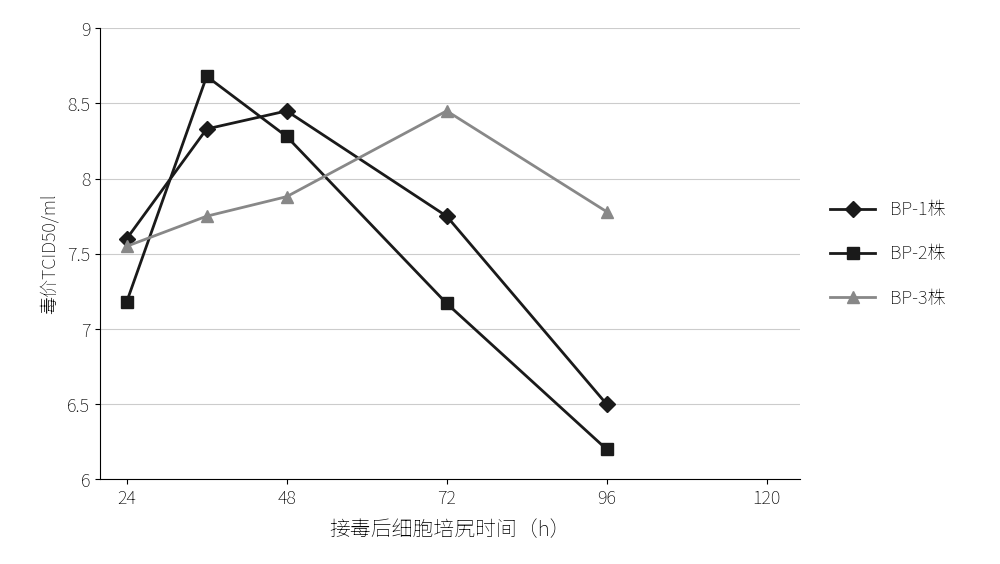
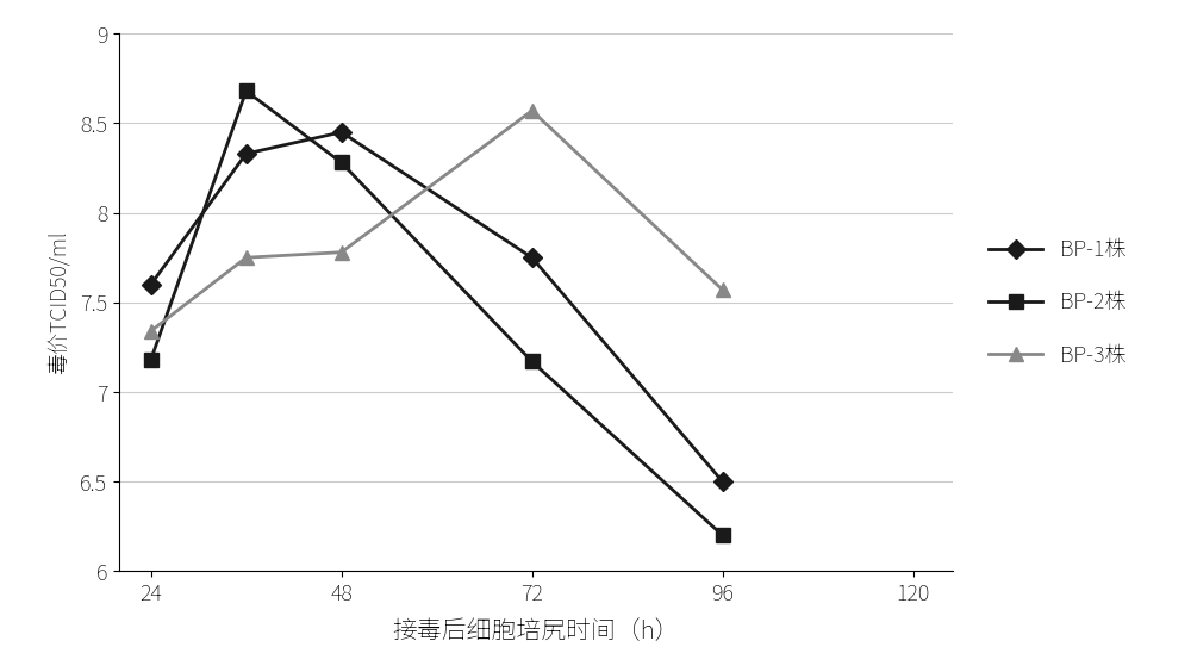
BP-3株/24: 7.55 -> 7.34
BP-3株/48: 7.88 -> 7.78
BP-3株/72: 8.45 -> 8.57
BP-3株/96: 7.78 -> 7.57
